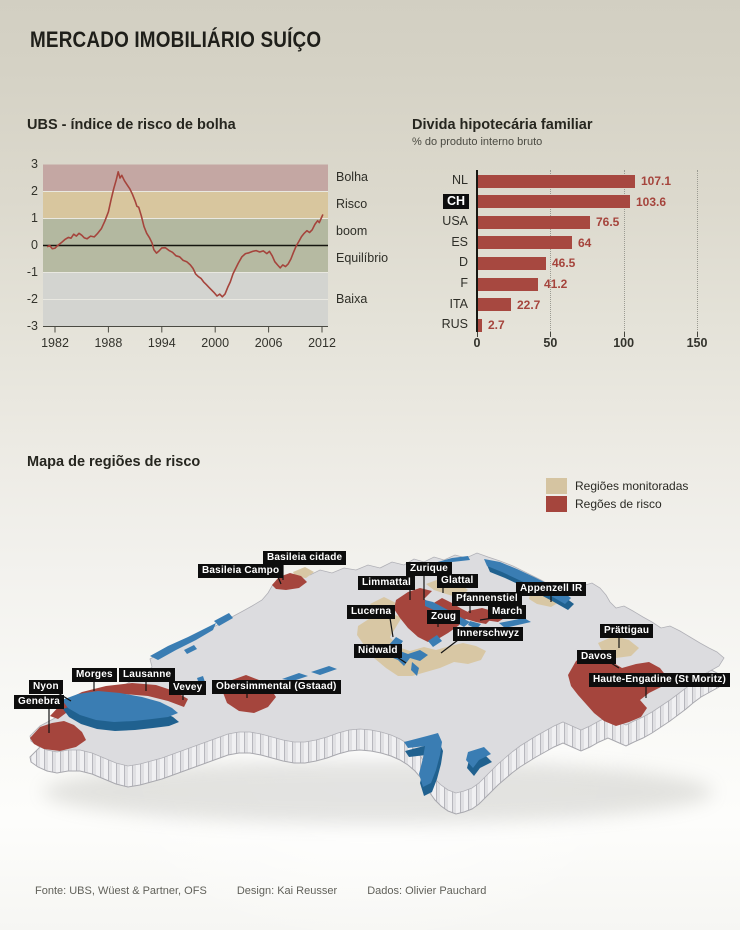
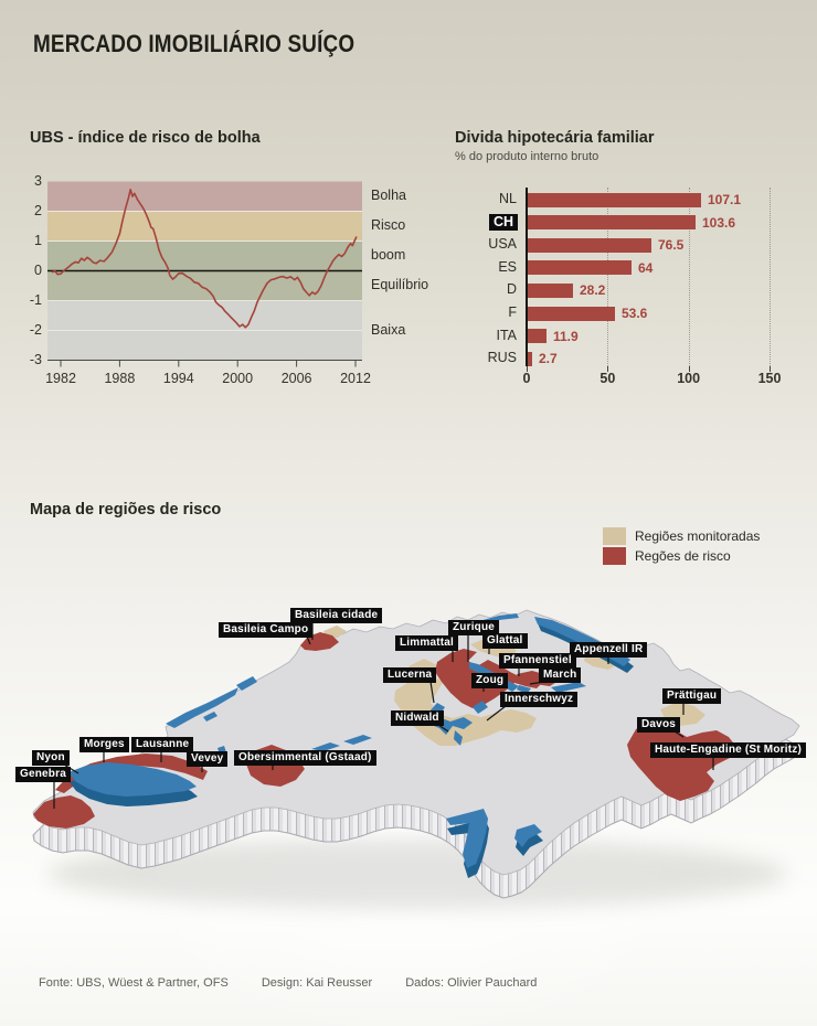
Divida hipotecária familiar/D: 46.5 -> 28.2
Divida hipotecária familiar/F: 41.2 -> 53.6
Divida hipotecária familiar/ITA: 22.7 -> 11.9
